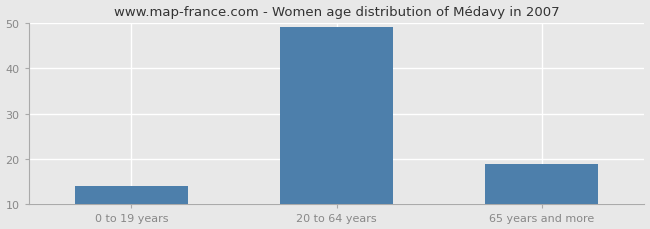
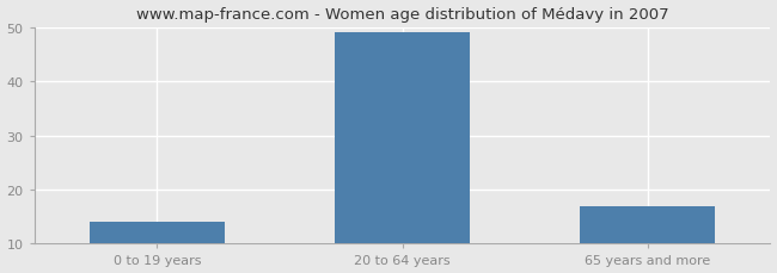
65 years and more: 19 -> 17
